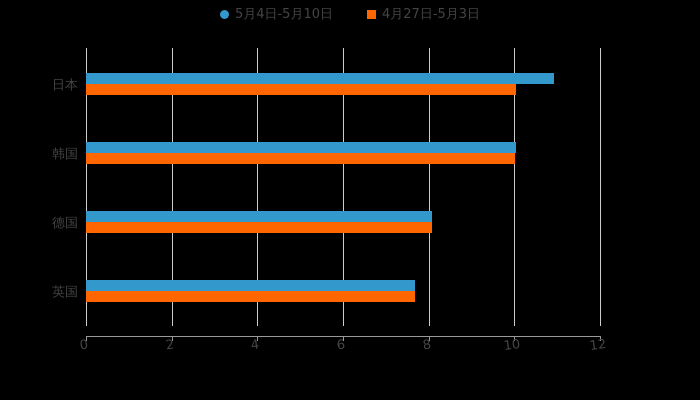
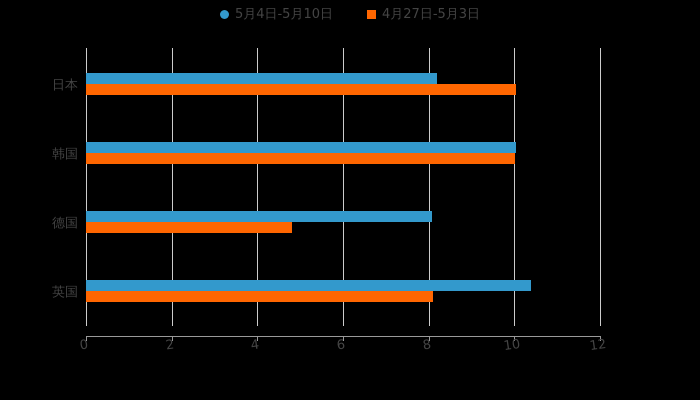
5月4日-5月10日/日本: 10.9 -> 8.2
4月27日-5月3日/德国: 8.1 -> 4.8
5月4日-5月10日/英国: 7.7 -> 10.4
4月27日-5月3日/英国: 7.7 -> 8.1
